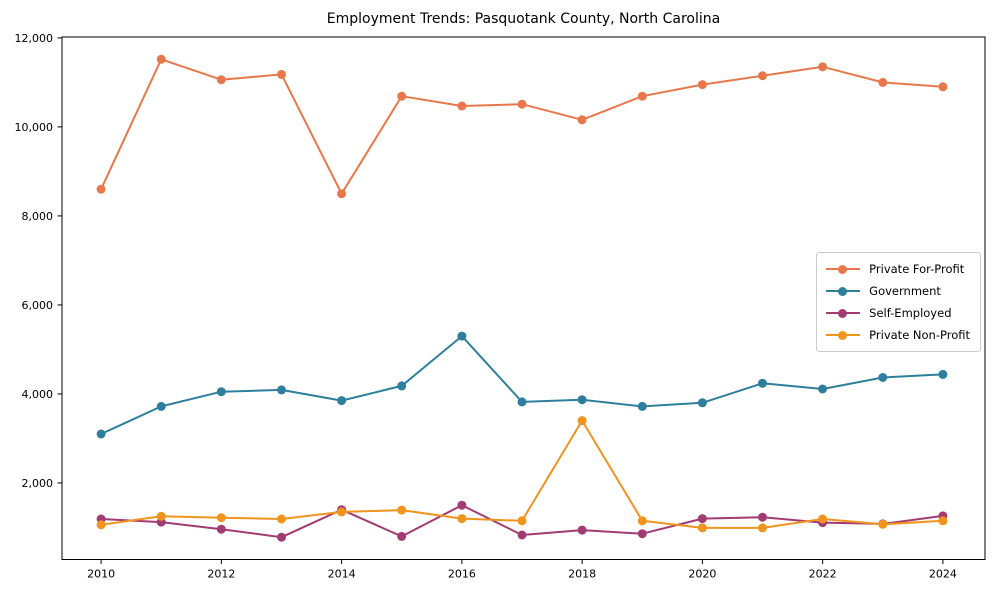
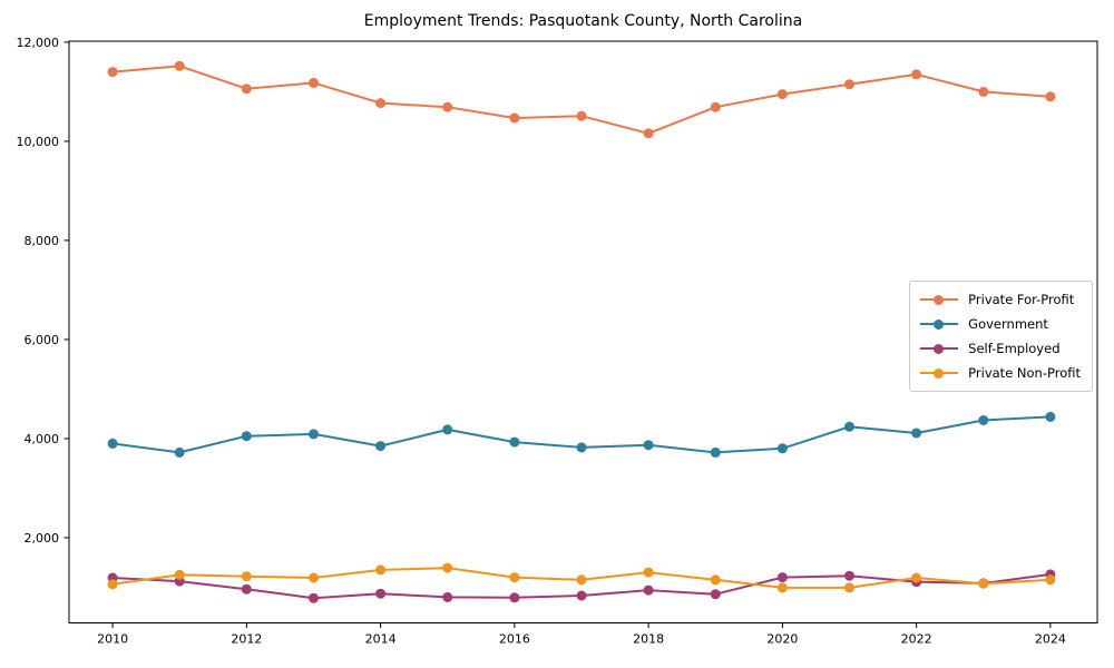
Private For-Profit/2010: 8600 -> 11400
Government/2010: 3100 -> 3900
Private For-Profit/2014: 8500 -> 10800
Self-Employed/2014: 1400 -> 900
Government/2016: 5300 -> 3900
Self-Employed/2016: 1500 -> 800
Private Non-Profit/2018: 3400 -> 1300
